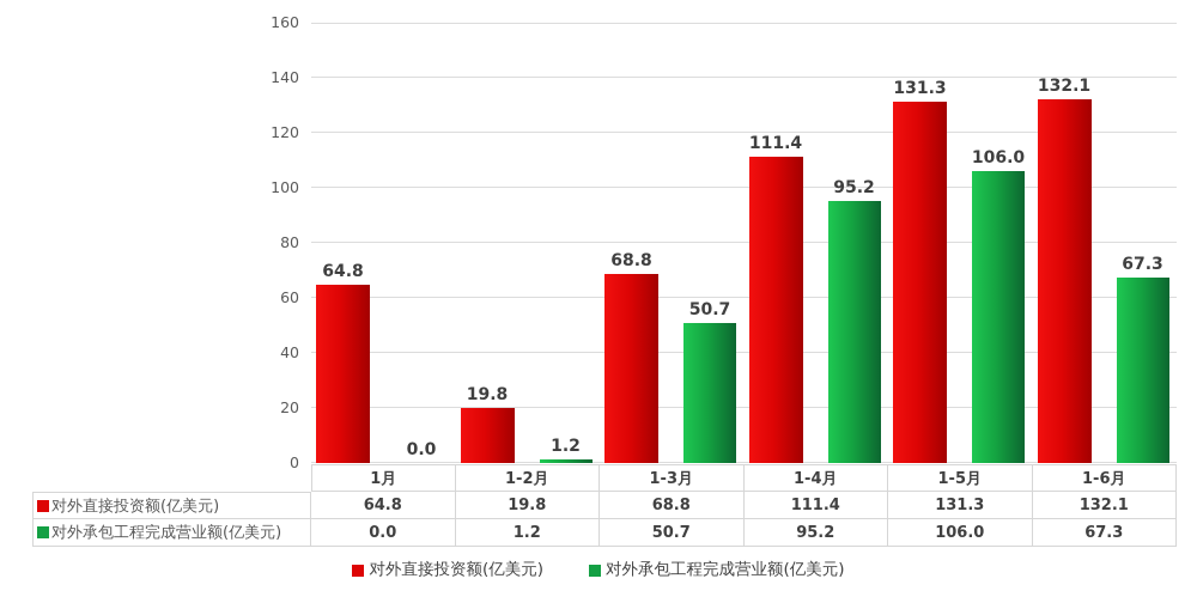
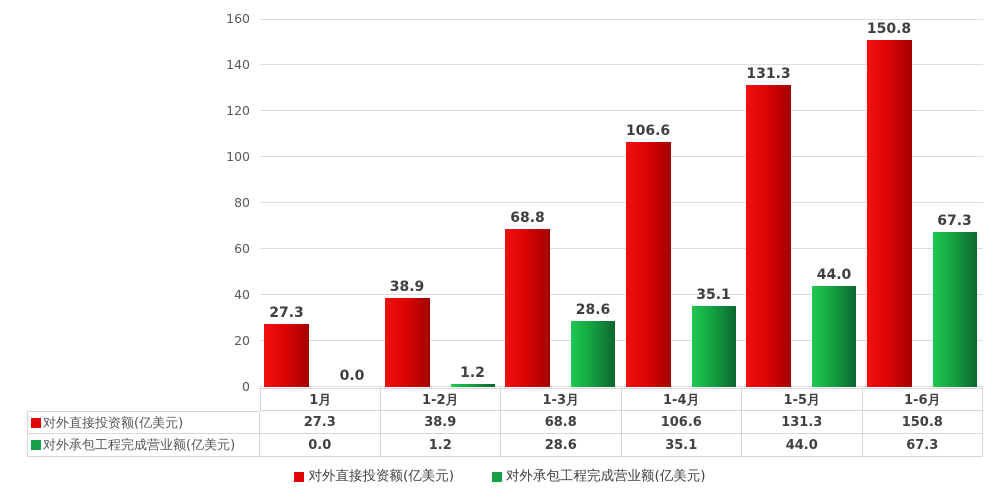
对外直接投资额(亿美元)/1月: 64.8 -> 27.3
对外直接投资额(亿美元)/1-2月: 19.8 -> 38.9
对外承包工程完成营业额(亿美元)/1-3月: 50.7 -> 28.6
对外直接投资额(亿美元)/1-4月: 111.4 -> 106.6
对外承包工程完成营业额(亿美元)/1-4月: 95.2 -> 35.1
对外承包工程完成营业额(亿美元)/1-5月: 106.0 -> 44.0
对外直接投资额(亿美元)/1-6月: 132.1 -> 150.8
